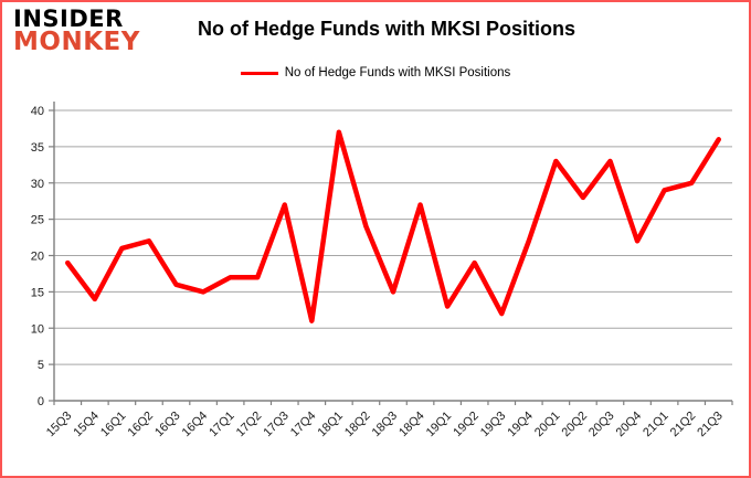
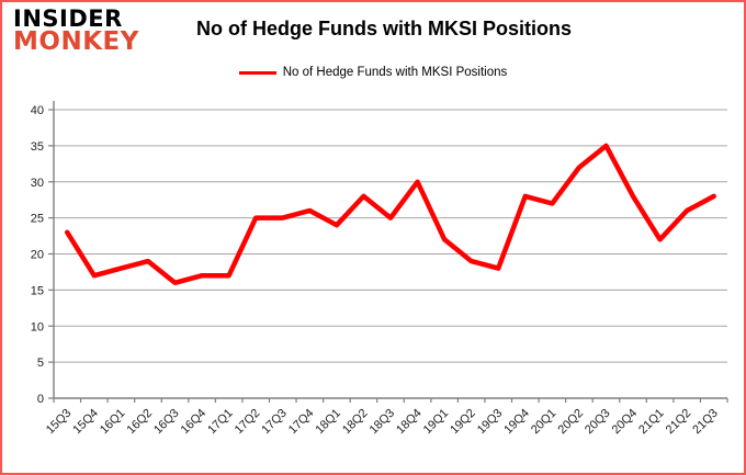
15Q3: 19 -> 23
15Q4: 14 -> 17
16Q1: 21 -> 18
16Q2: 22 -> 19
16Q4: 15 -> 17
17Q2: 17 -> 25
17Q3: 27 -> 25
17Q4: 11 -> 26
18Q1: 37 -> 24
18Q2: 24 -> 28
18Q3: 15 -> 25
18Q4: 27 -> 30
19Q1: 13 -> 22
19Q3: 12 -> 18
19Q4: 22 -> 28
20Q1: 33 -> 27
20Q2: 28 -> 32
20Q3: 33 -> 35
20Q4: 22 -> 28
21Q1: 29 -> 22
21Q2: 30 -> 26
21Q3: 36 -> 28
